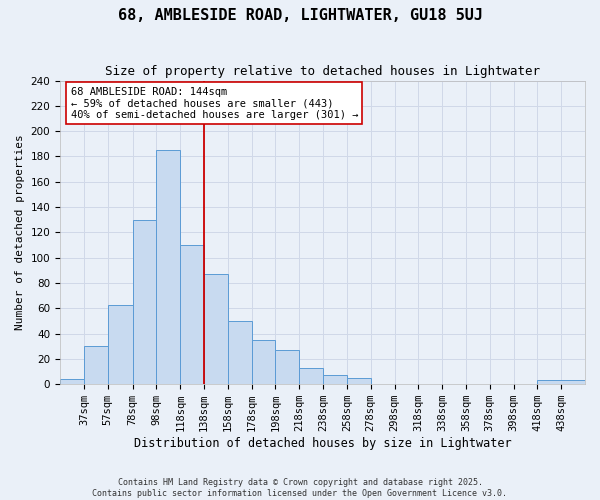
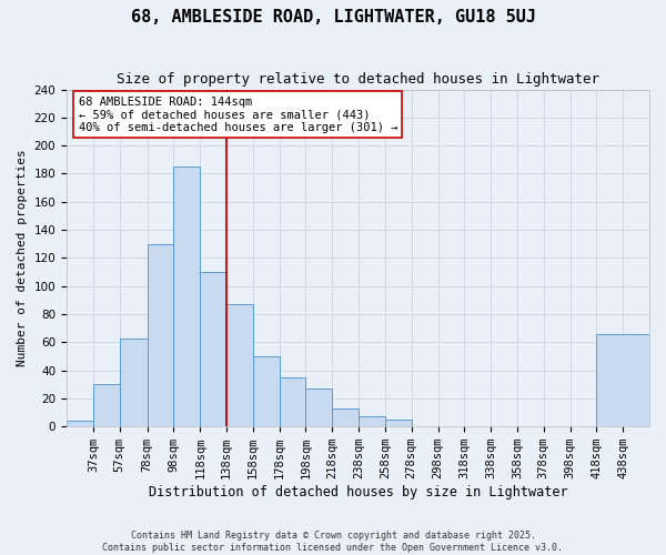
438sqm: 3 -> 66
